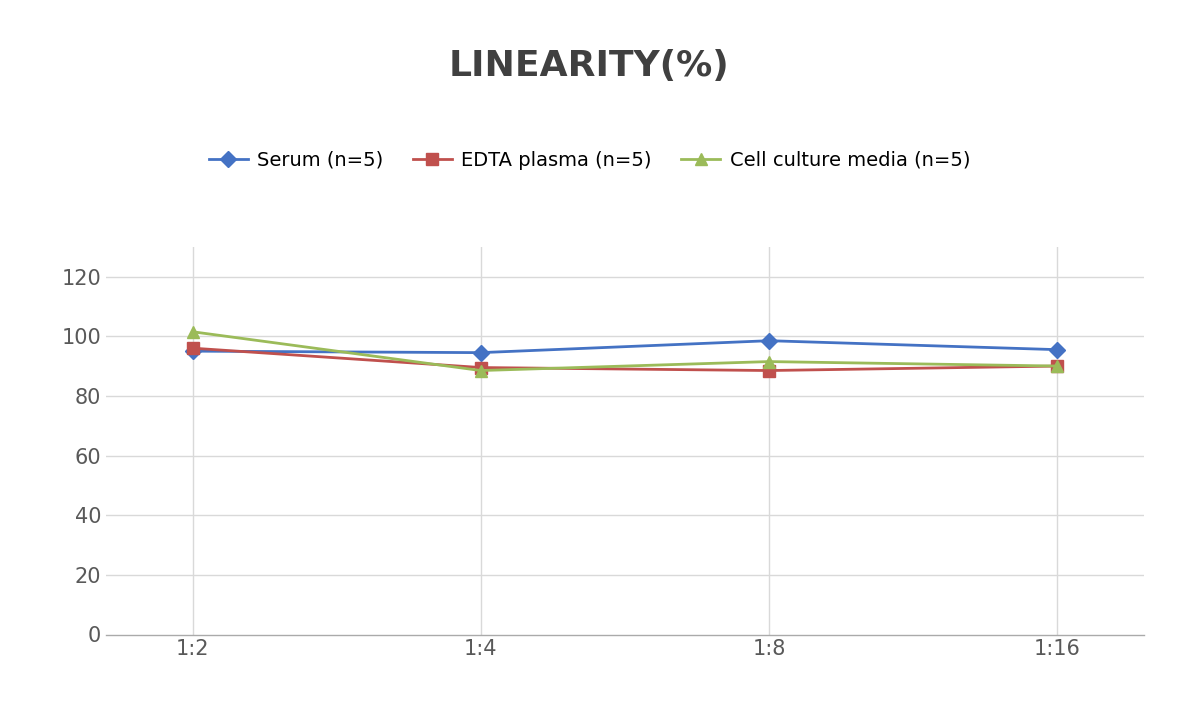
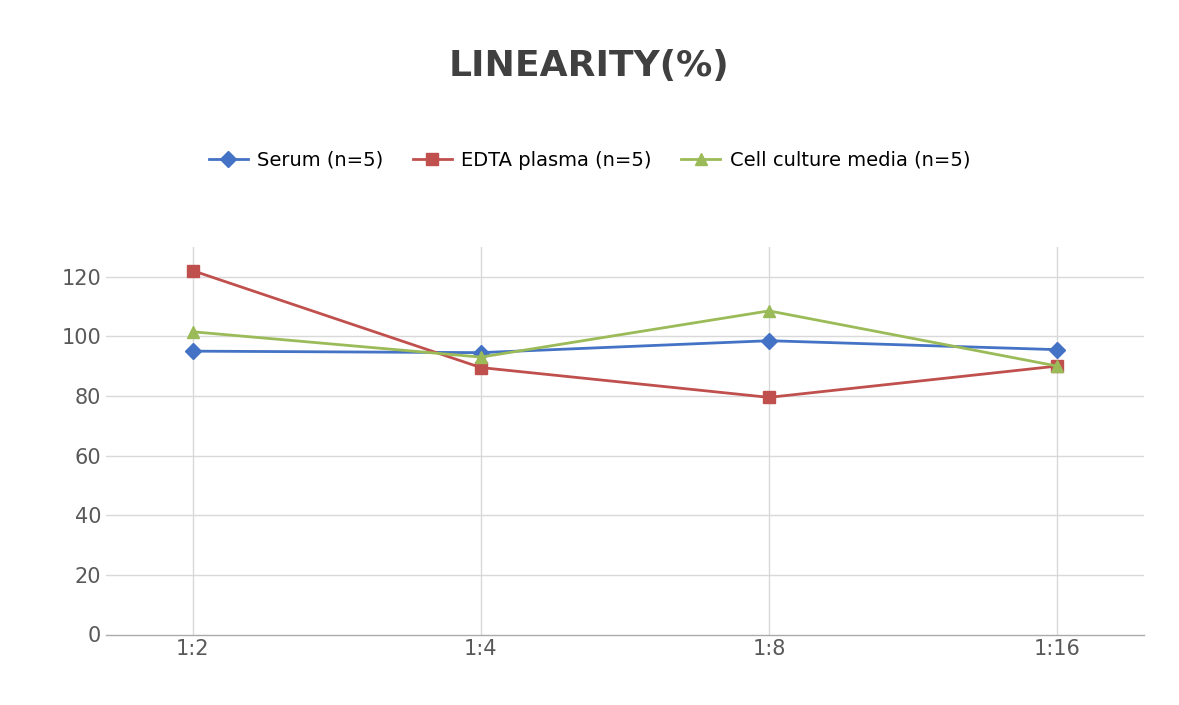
EDTA plasma (n=5)/1:2: 96.0 -> 122.0
Cell culture media (n=5)/1:4: 88.5 -> 93.0
EDTA plasma (n=5)/1:8: 88.5 -> 79.5
Cell culture media (n=5)/1:8: 91.5 -> 108.5
